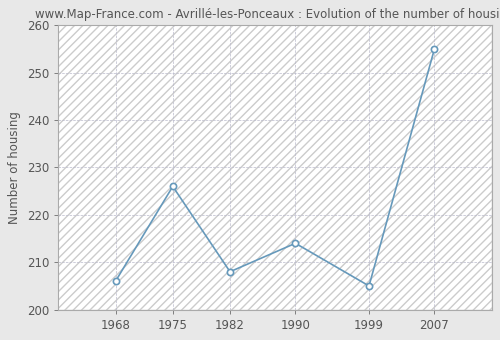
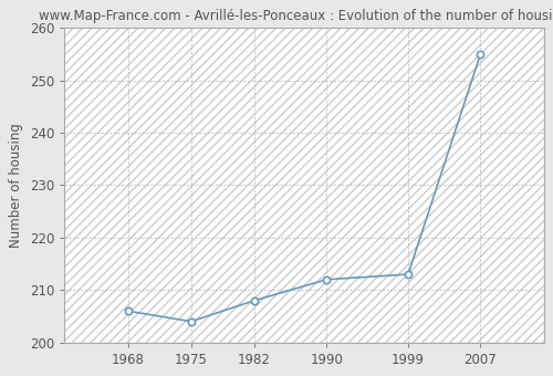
1975: 226 -> 204
1990: 214 -> 212
1999: 205 -> 213
